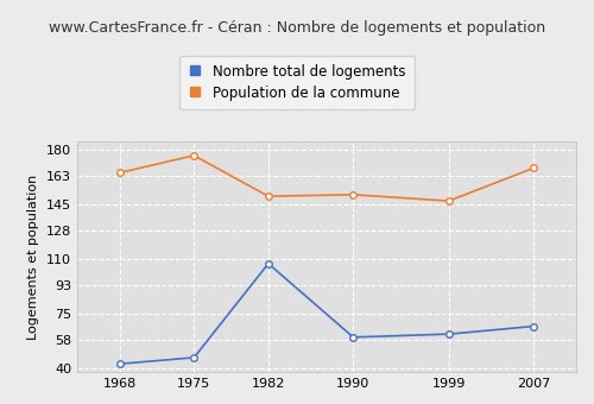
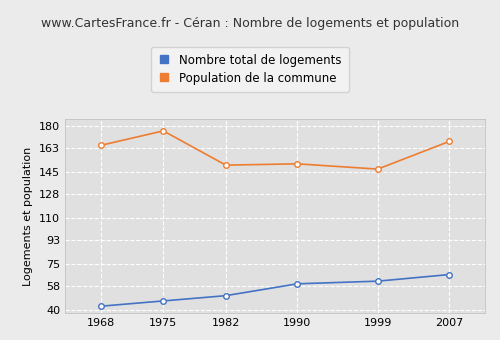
Nombre total de logements/1982: 107 -> 51
